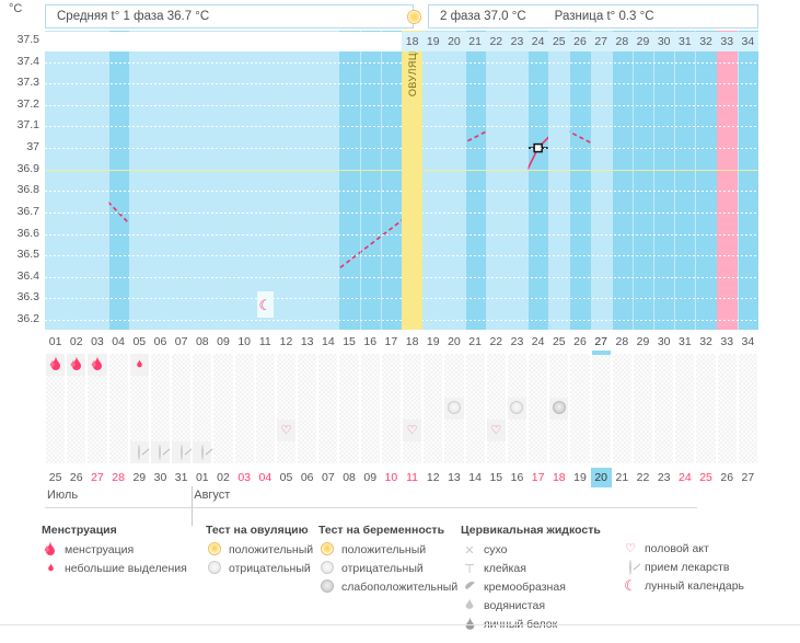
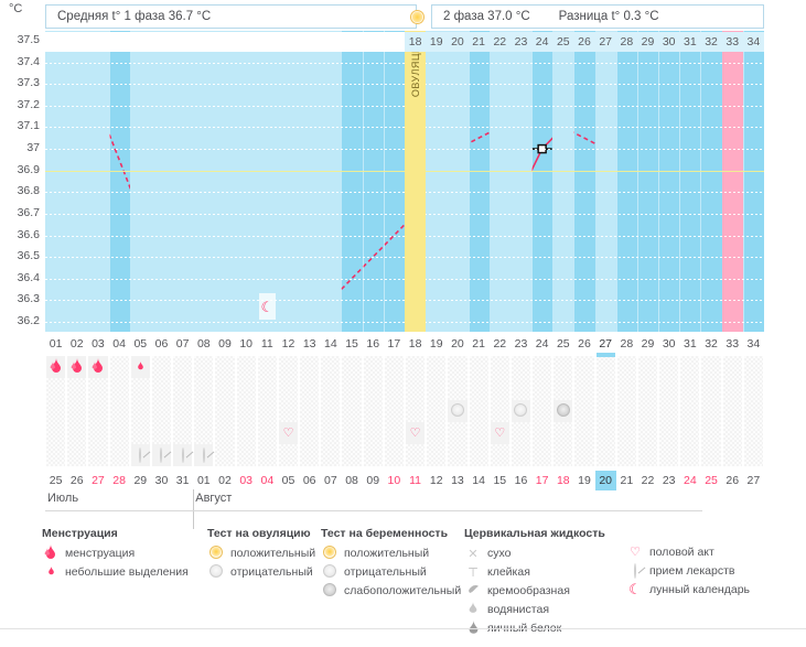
01: 36.6 -> 36.5
02: 36.8 -> 36.9
03: 36.8 -> 37.2
05: 36.6 -> 36.7
07: 36.8 -> 36.9
14: 36.4 -> 36.3
